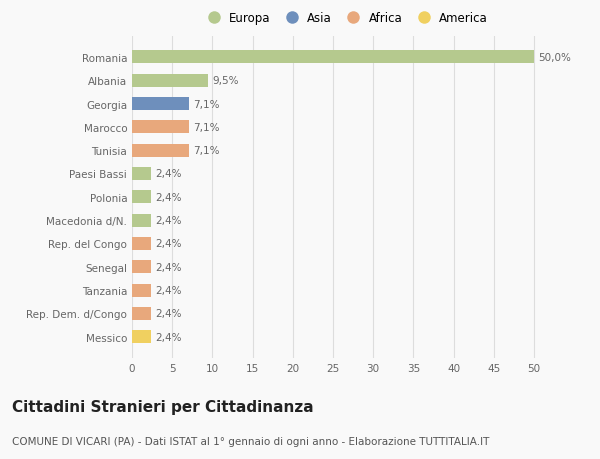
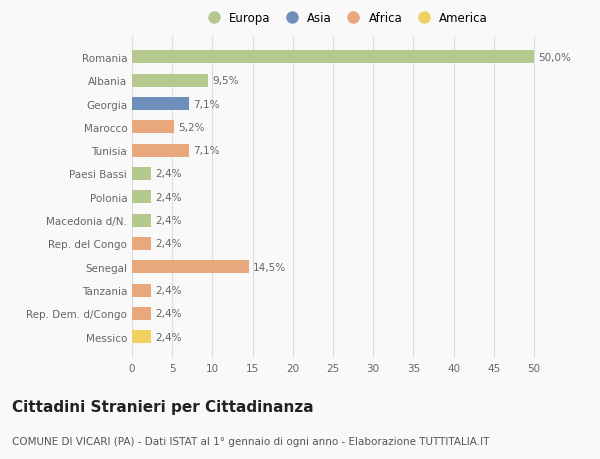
Marocco: 7,1% -> 5,2%
Senegal: 2,4% -> 14,5%
